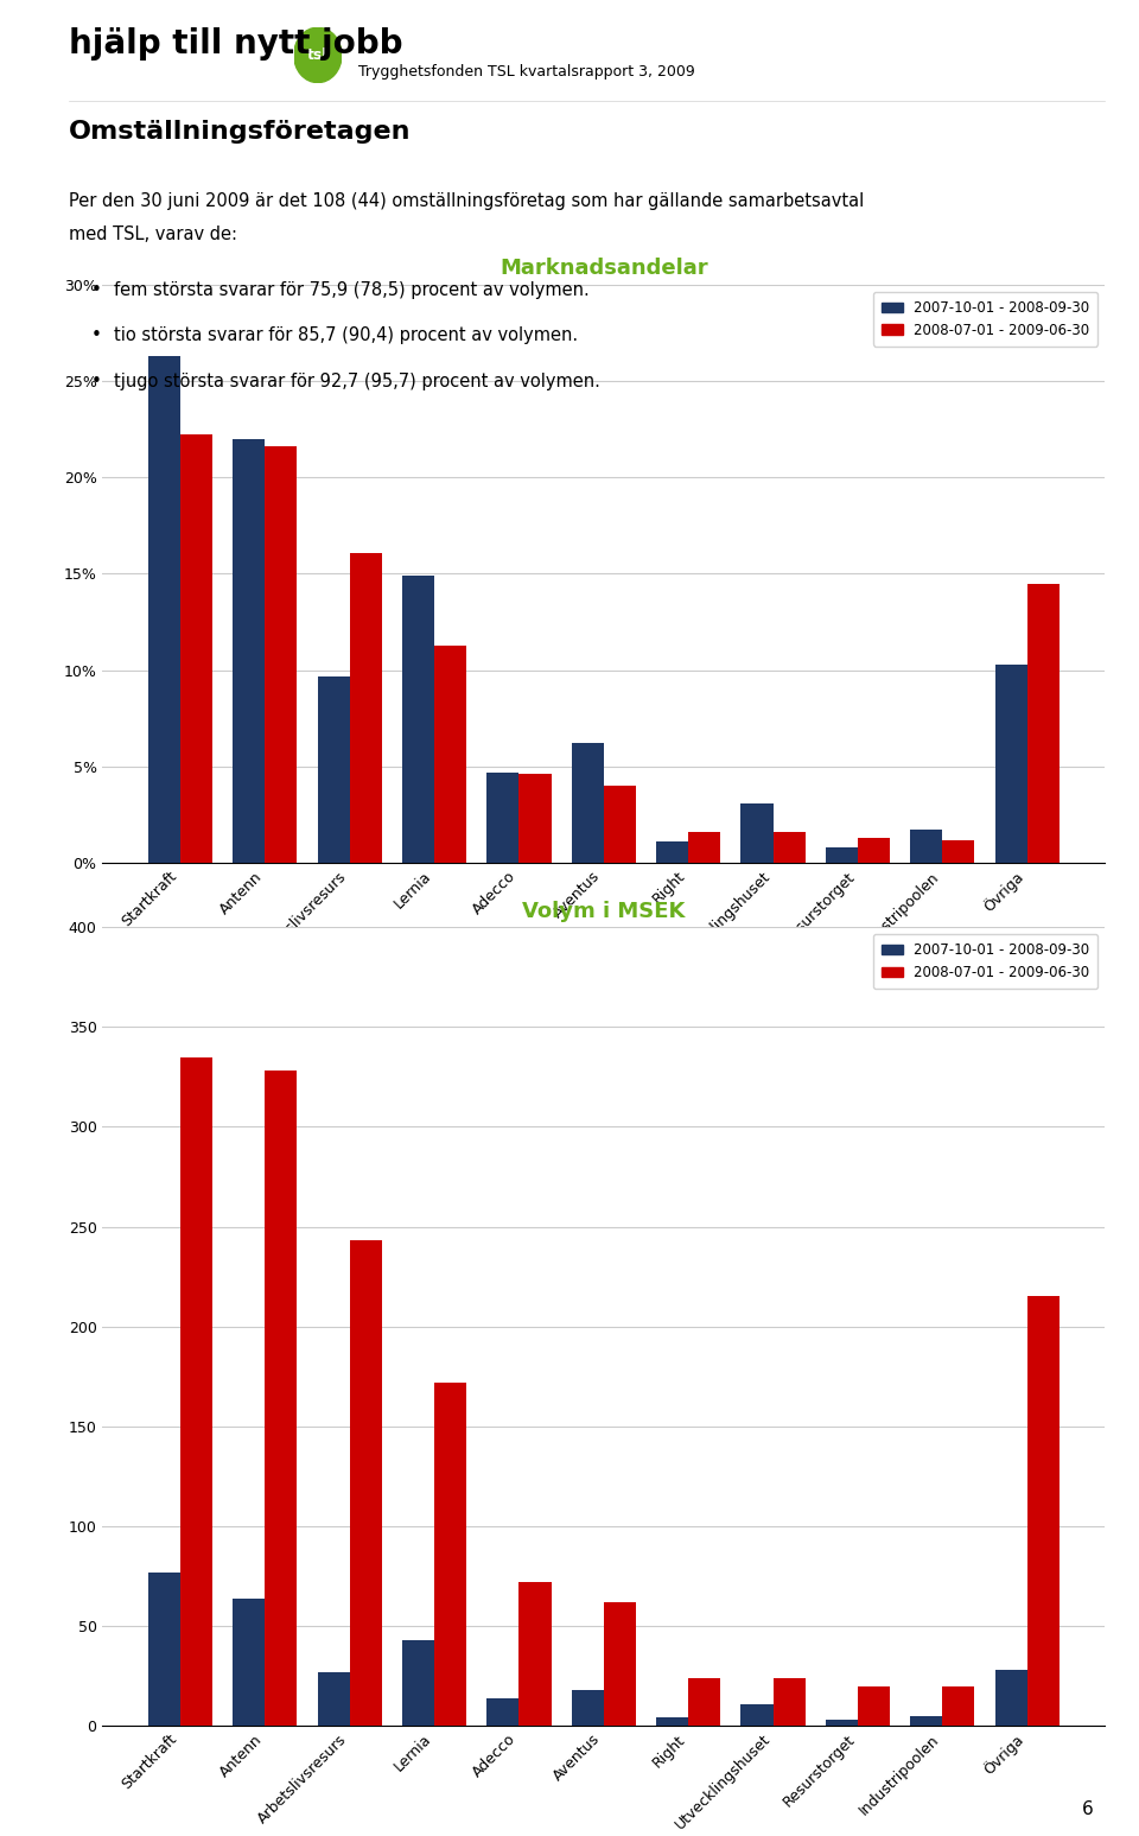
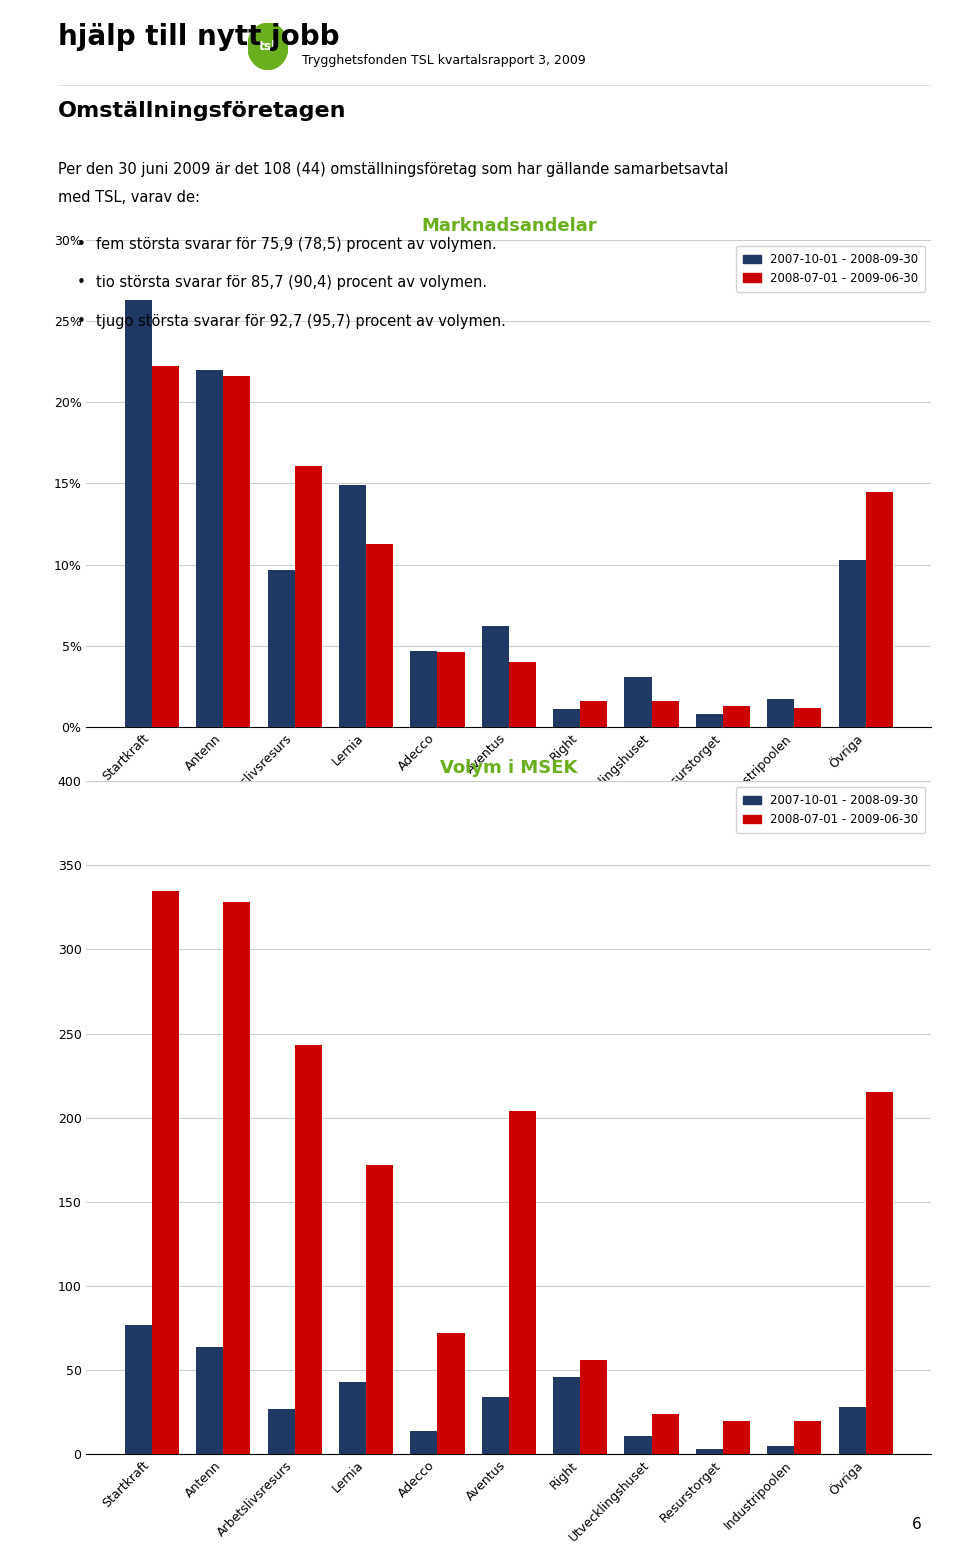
2007-10-01 - 2008-09-30/Aventus: 18 -> 34
2008-07-01 - 2009-06-30/Aventus: 62 -> 204
2007-10-01 - 2008-09-30/Right: 4 -> 46
2008-07-01 - 2009-06-30/Right: 24 -> 56
